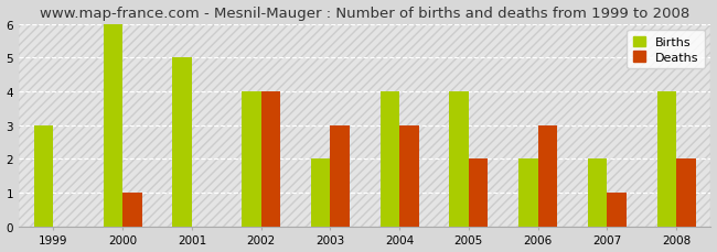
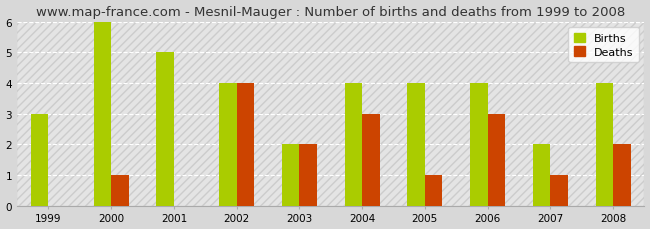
Deaths/2003: 3 -> 2
Deaths/2005: 2 -> 1
Births/2006: 2 -> 4
